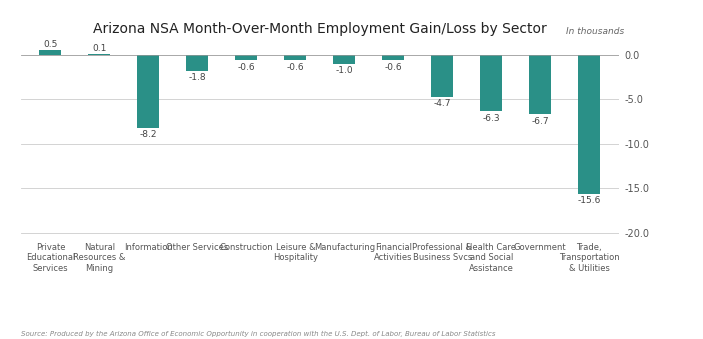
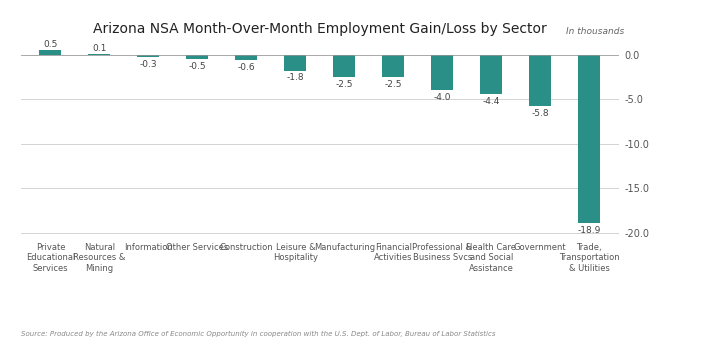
Information: -8.2 -> -0.3
Other Services: -1.8 -> -0.5
Leisure & Hospitality: -0.6 -> -1.8
Manufacturing: -1.0 -> -2.5
Financial Activities: -0.6 -> -2.5
Professional & Business Svcs: -4.7 -> -4.0
Health Care and Social Assistance: -6.3 -> -4.4
Government: -6.7 -> -5.8
Trade, Transportation & Utilities: -15.6 -> -18.9
